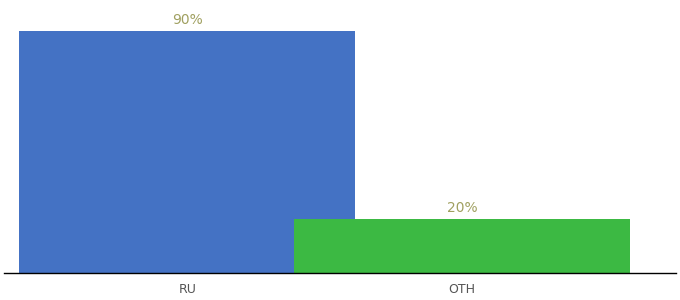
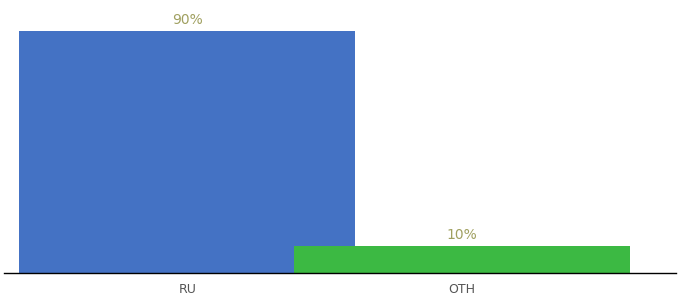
OTH: 20% -> 10%
